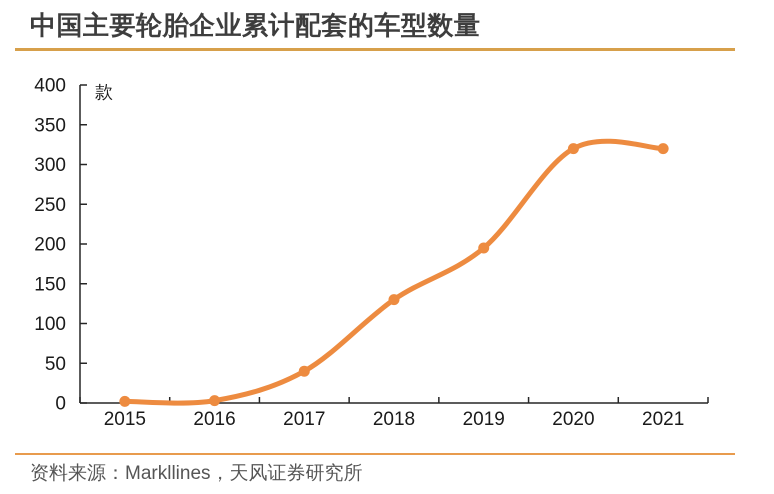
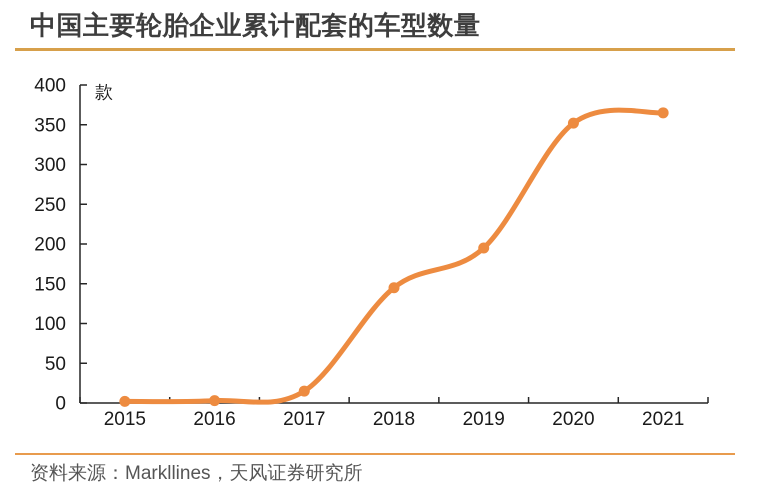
2017: 40 -> 20
2018: 130 -> 140
2020: 320 -> 350
2021: 320 -> 360
